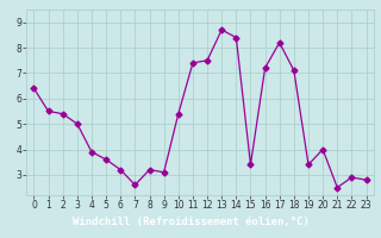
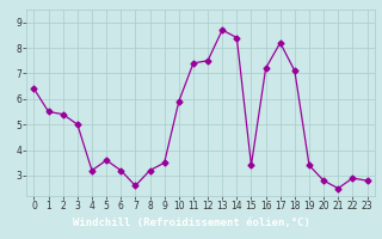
4: 3.9 -> 3.2
9: 3.1 -> 3.5
10: 5.4 -> 5.9
20: 4.0 -> 2.8
